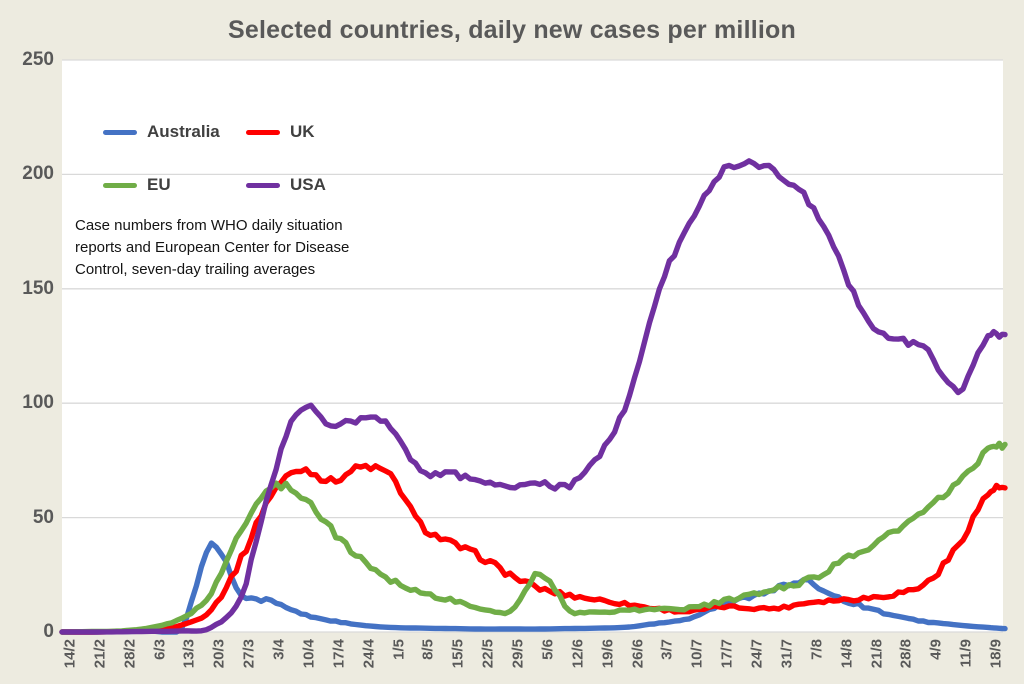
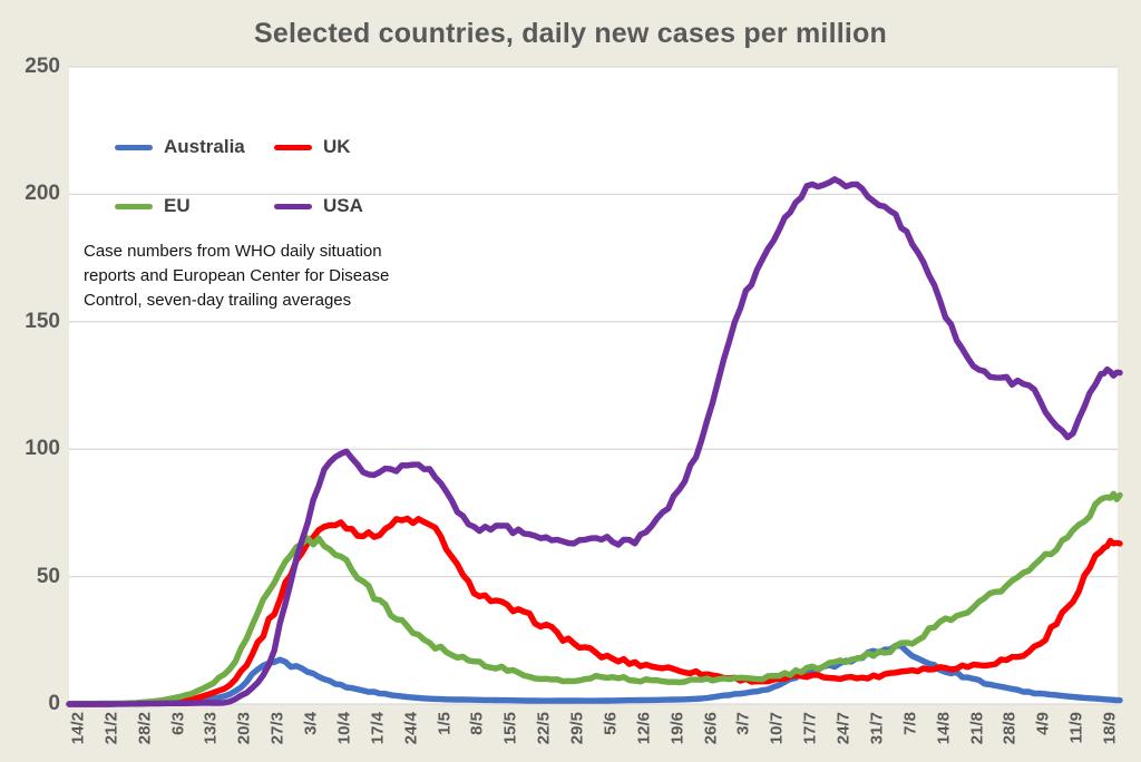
Australia/20/3: 38 -> 5
EU/5/6: 26 -> 11
